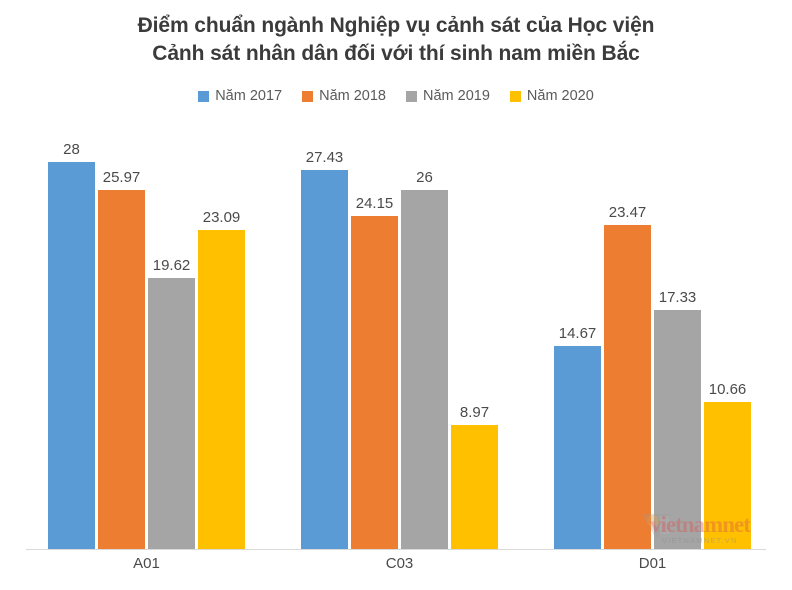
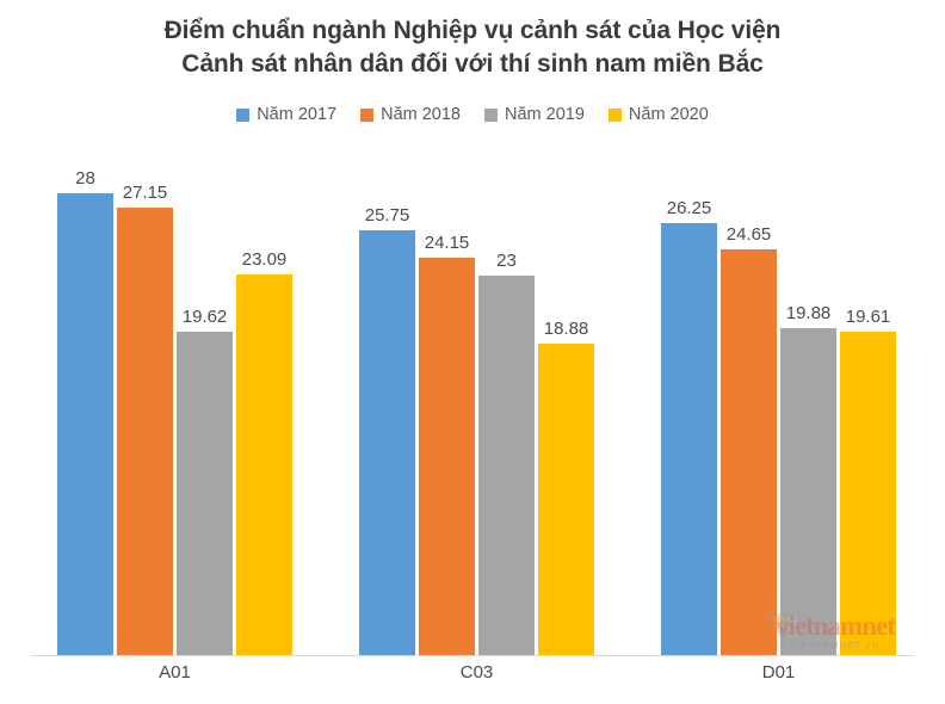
Năm 2018/A01: 25.97 -> 27.15
Năm 2017/C03: 27.43 -> 25.75
Năm 2019/C03: 26 -> 23
Năm 2020/C03: 8.97 -> 18.88
Năm 2017/D01: 14.67 -> 26.25
Năm 2018/D01: 23.47 -> 24.65
Năm 2019/D01: 17.33 -> 19.88
Năm 2020/D01: 10.66 -> 19.61
